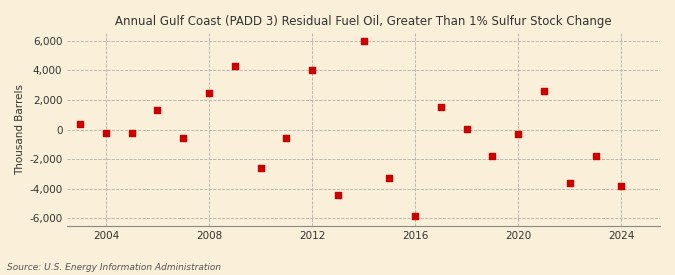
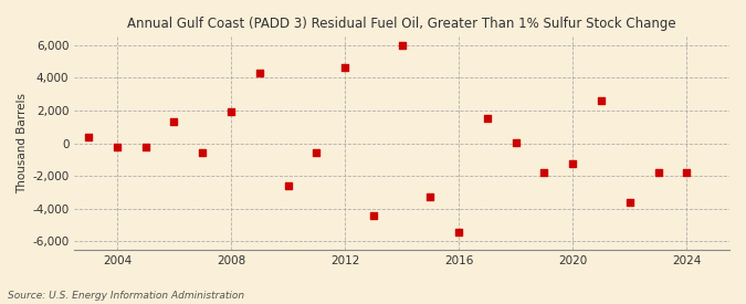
2008: 2,500 -> 2,000
2012: 4,000 -> 4,600
2016: -5,800 -> -5,400
2020: -300 -> -1,200
2024: -3,800 -> -1,800
